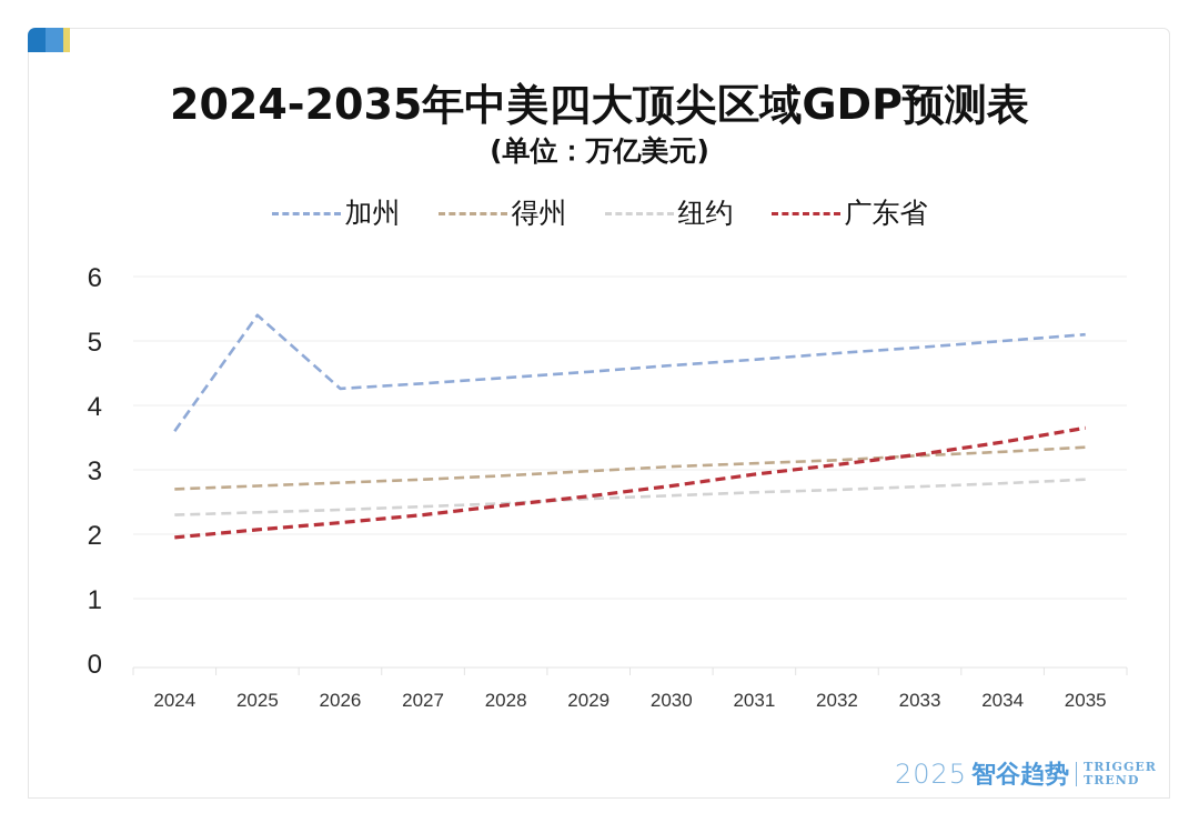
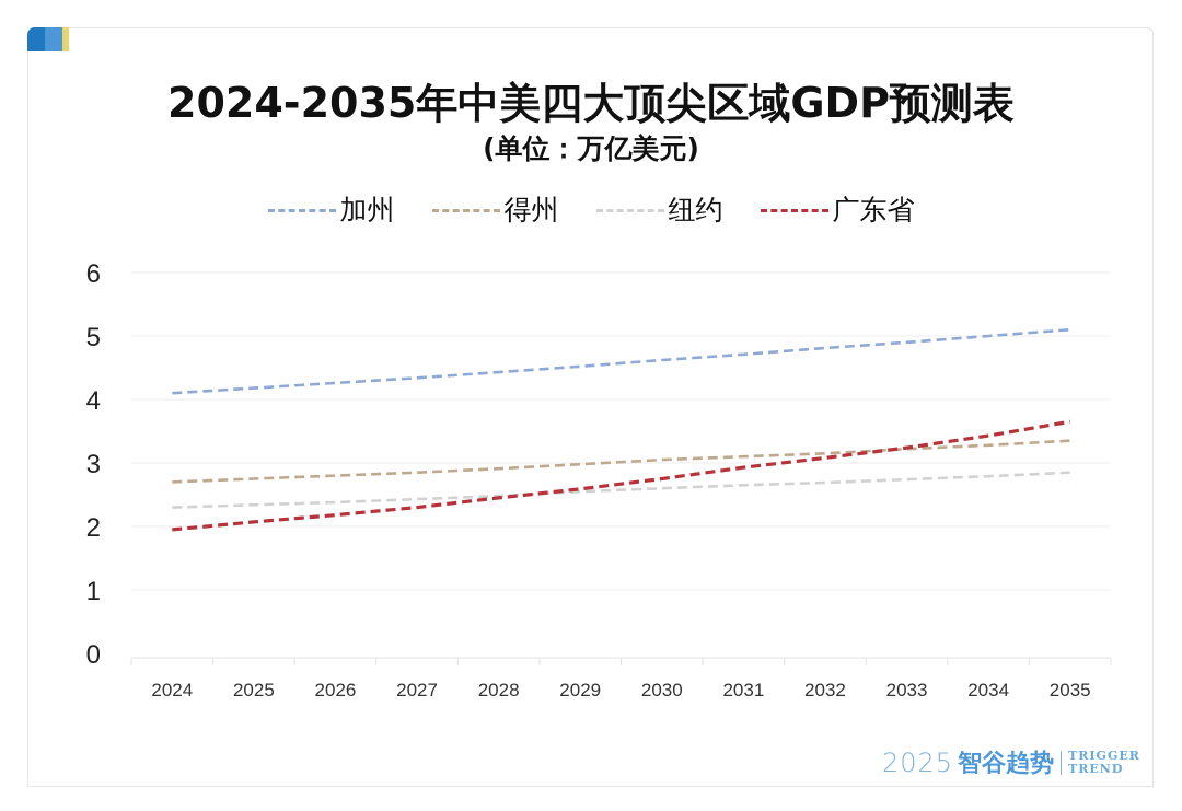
加州/2024: 3.6 -> 4.1
加州/2025: 5.4 -> 4.2
